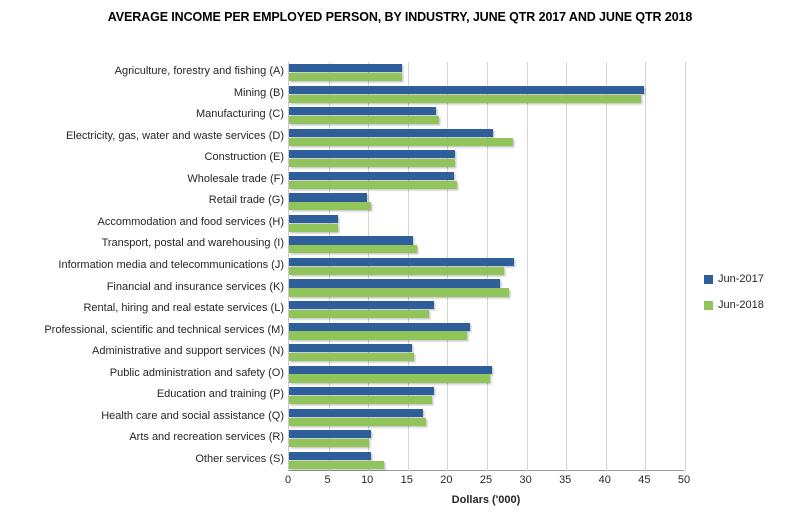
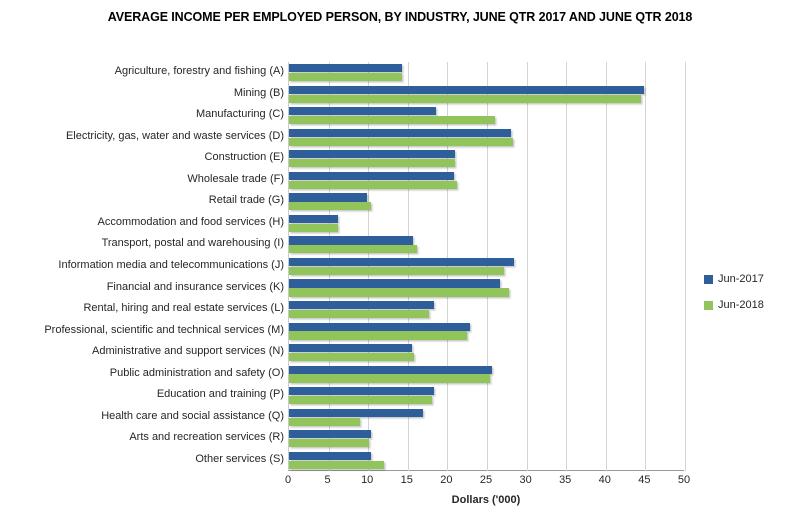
Jun-2018/Manufacturing (C): 19 -> 26
Jun-2017/Electricity, gas, water and waste services (D): 26 -> 28
Jun-2018/Health care and social assistance (Q): 17 -> 9
